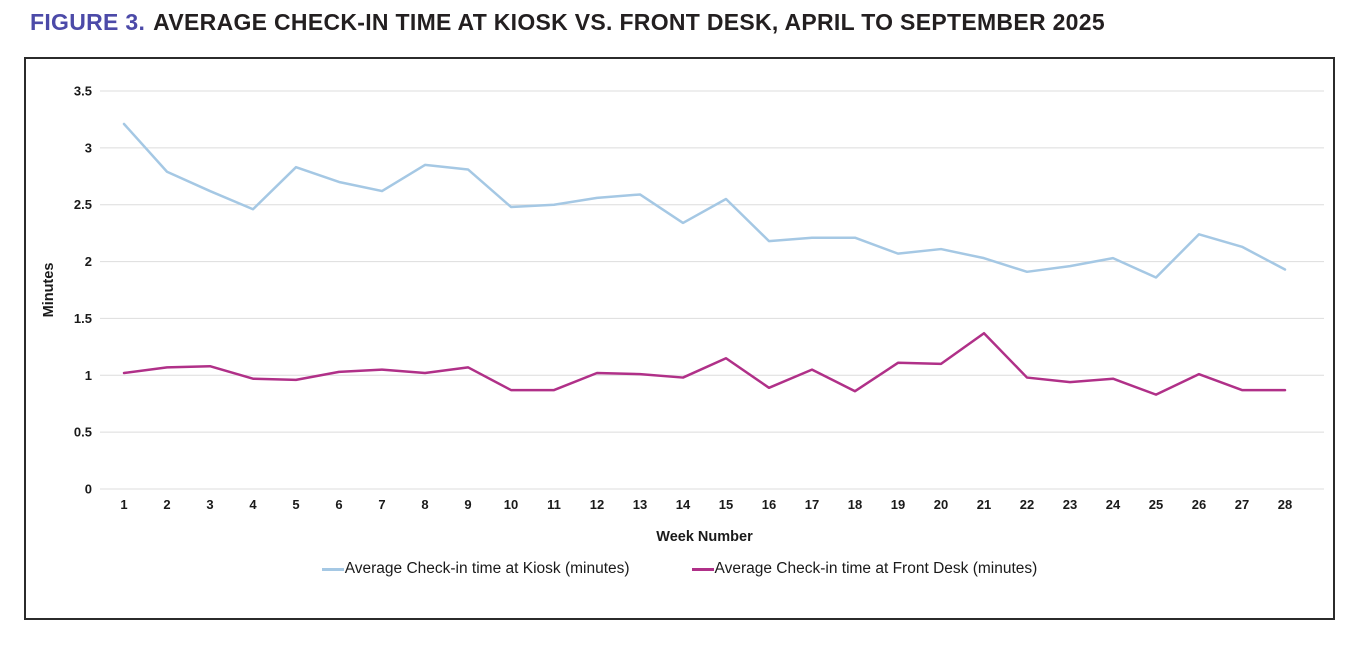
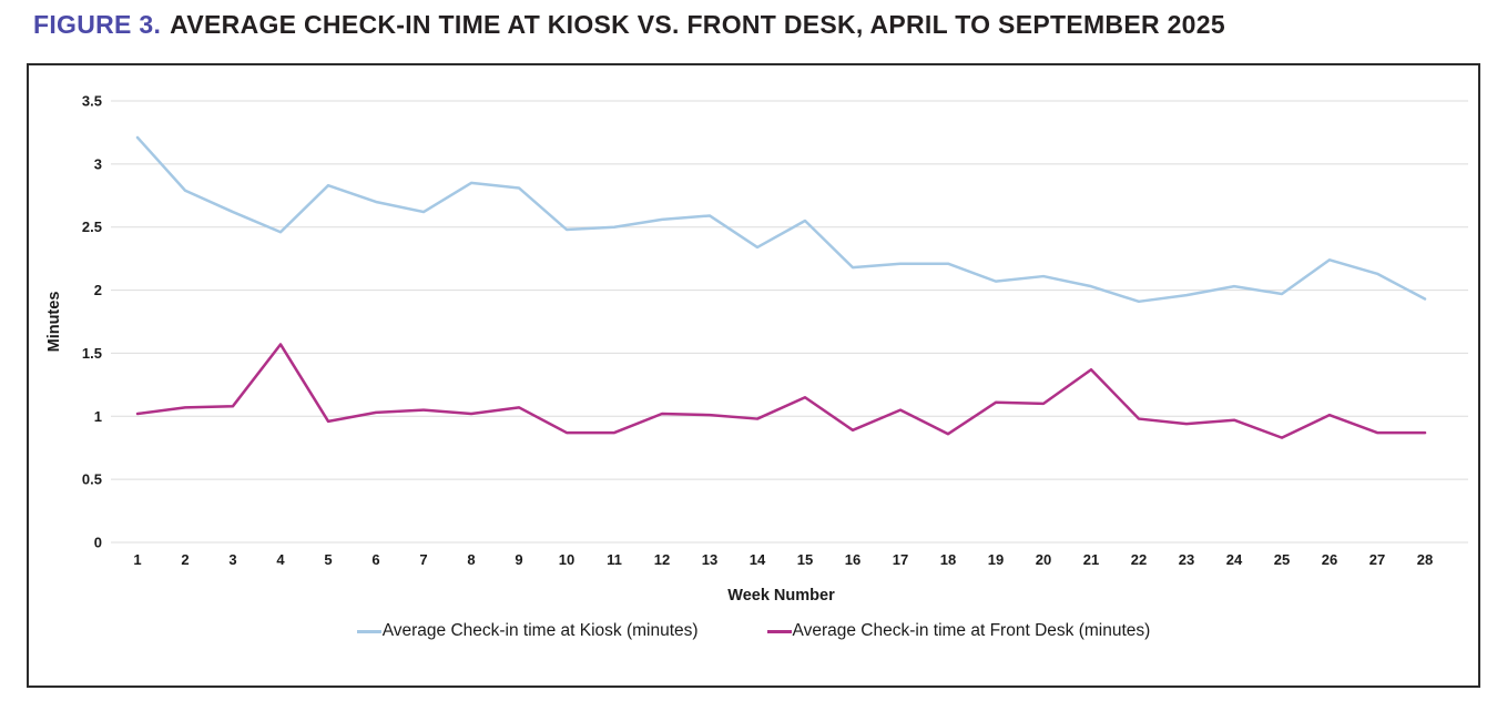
Average Check-in time at Front Desk (minutes)/4: 0.97 -> 1.57
Average Check-in time at Kiosk (minutes)/25: 1.86 -> 1.97
